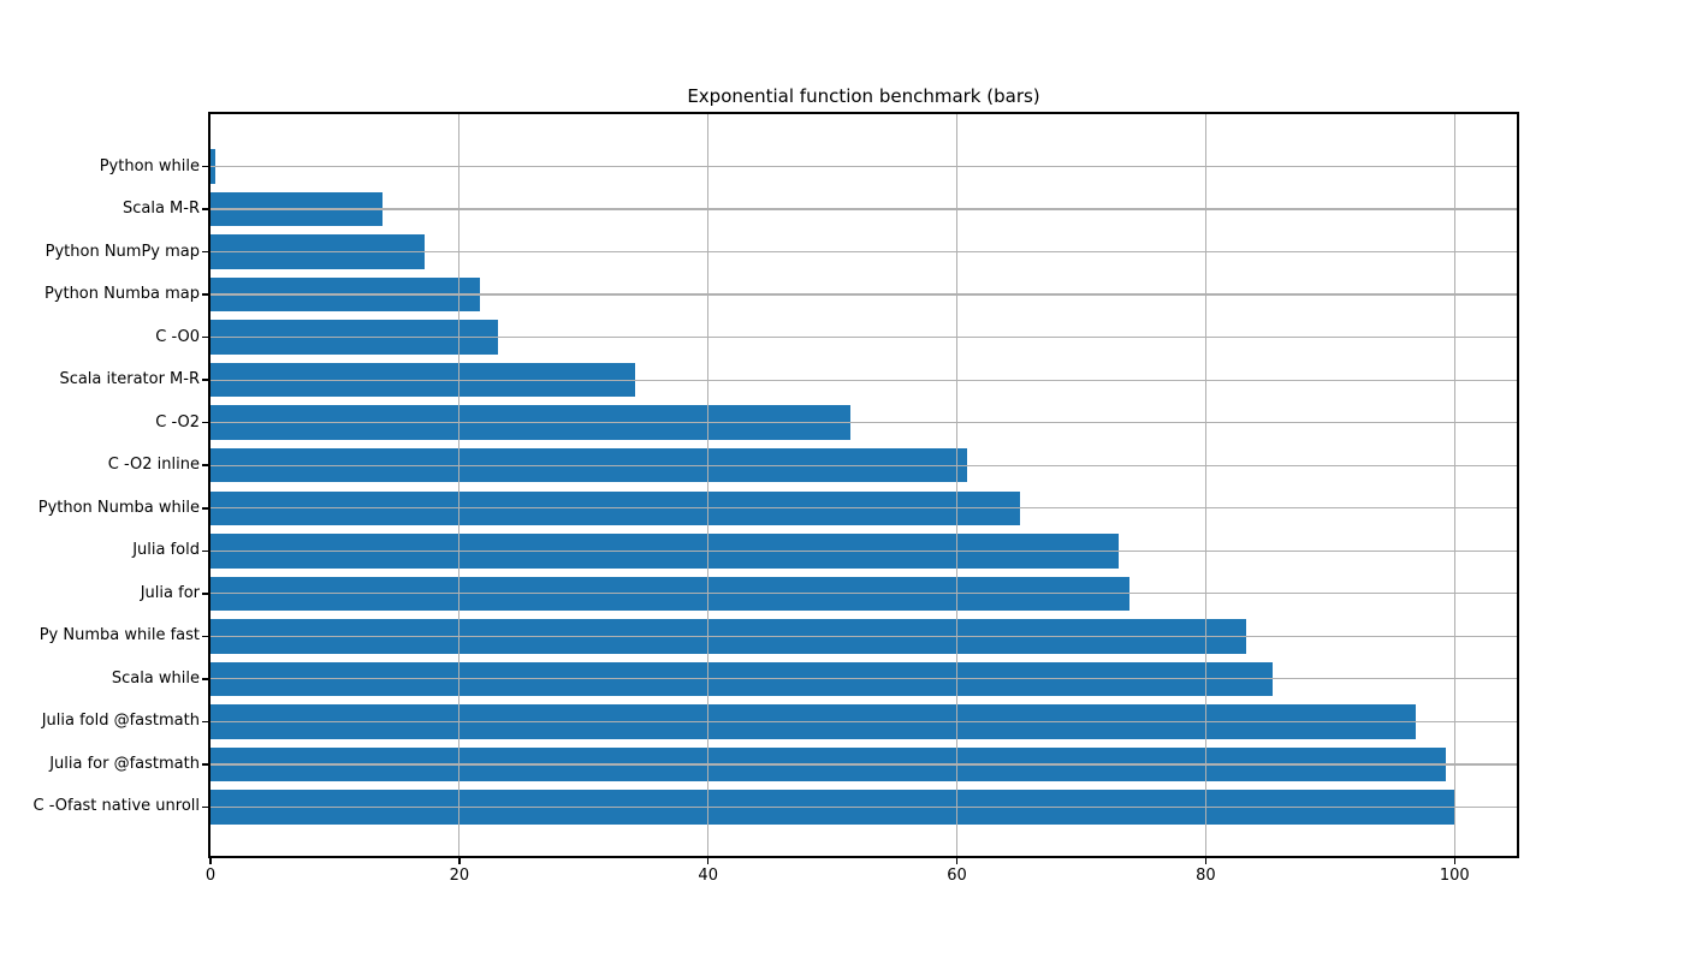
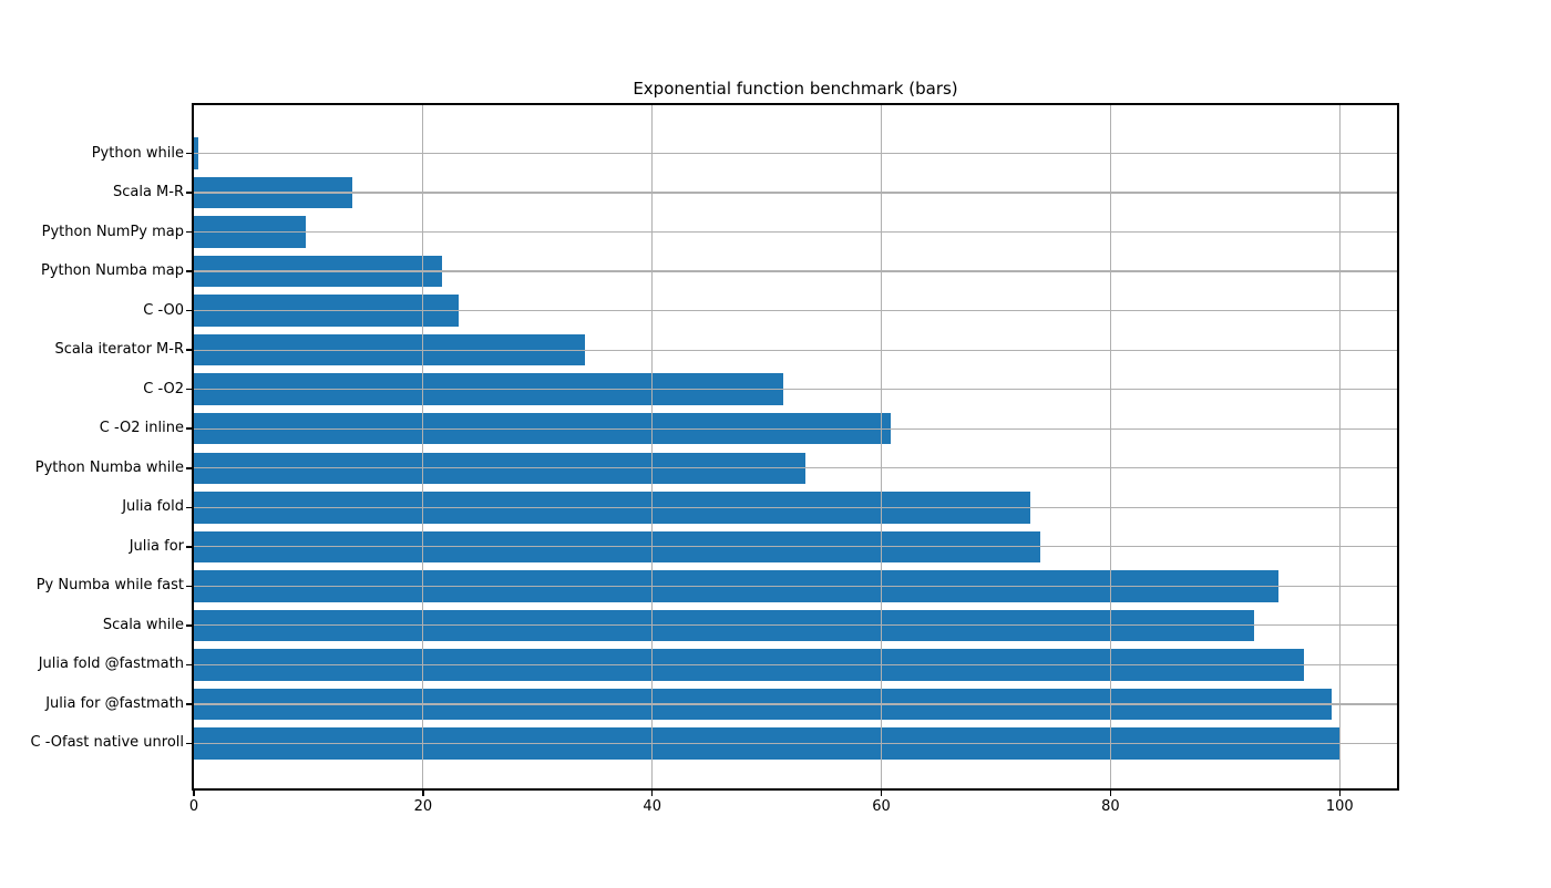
Python NumPy map: 17.2 -> 9.8
Python Numba while: 65.1 -> 53.4
Py Numba while fast: 83.2 -> 94.7
Scala while: 85.4 -> 92.5
